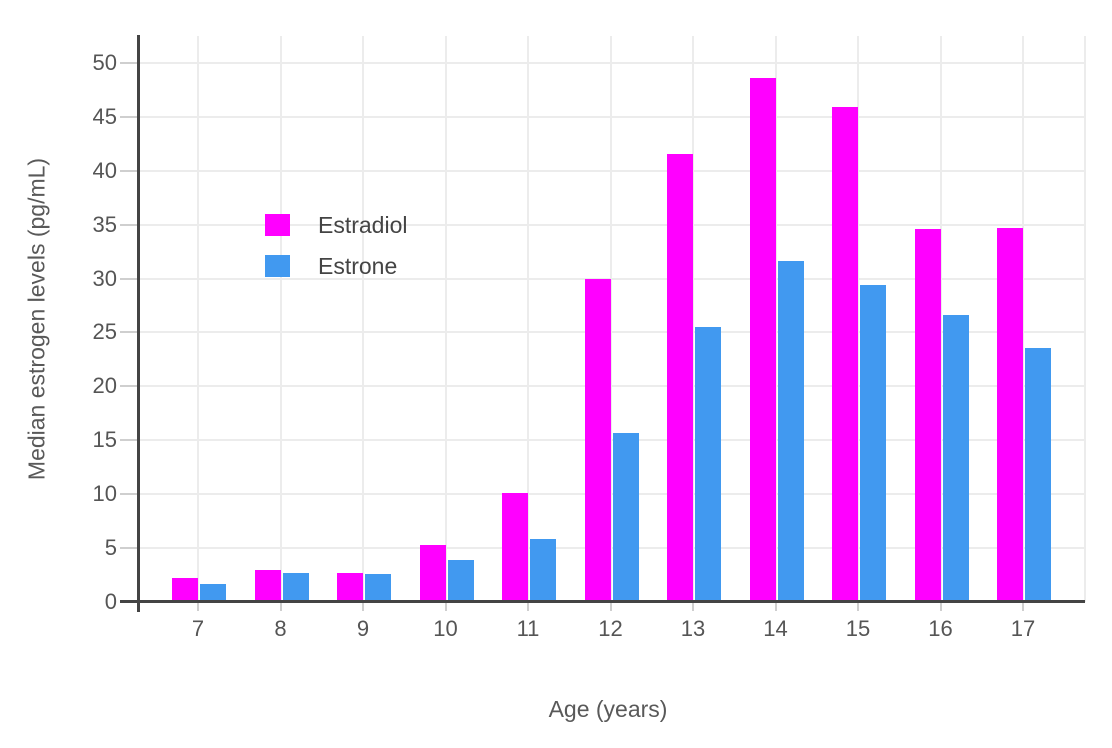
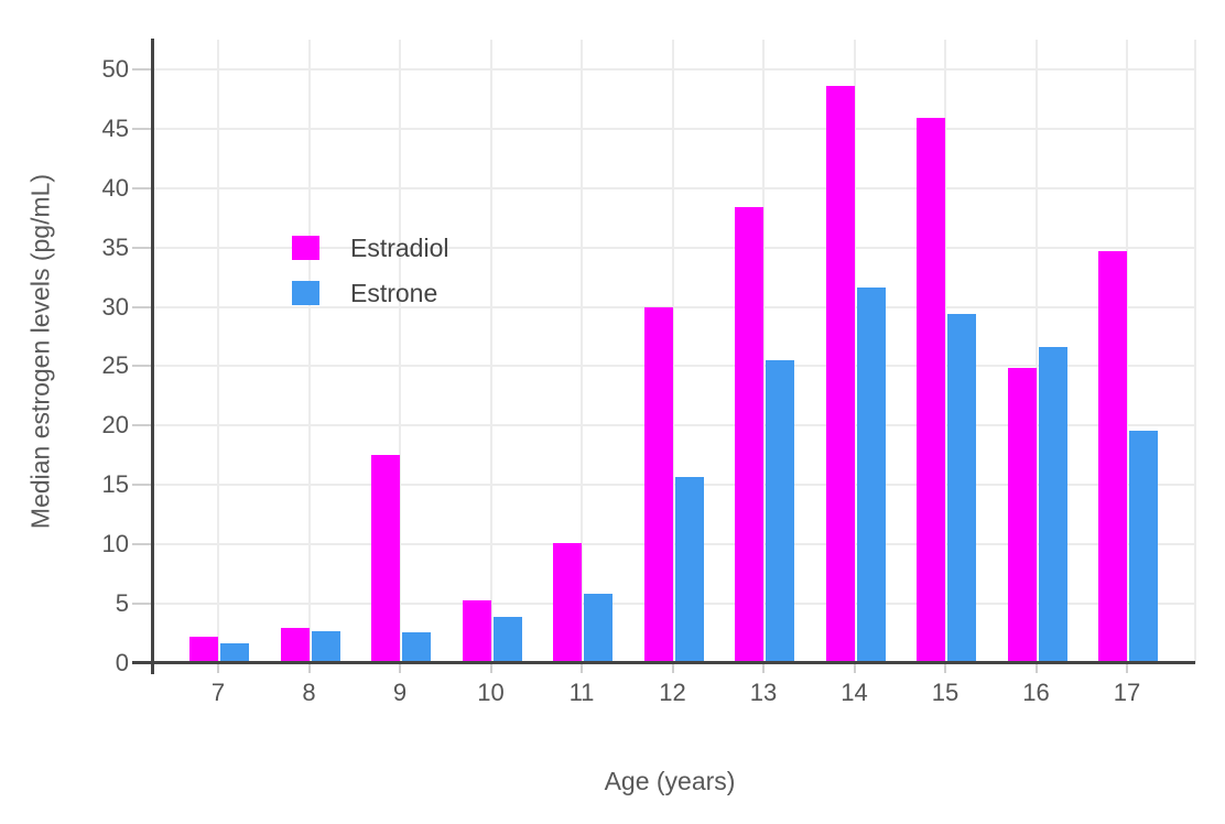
Estradiol/9: 2.7 -> 17.5
Estradiol/13: 41.6 -> 38.4
Estradiol/16: 34.6 -> 24.9
Estrone/17: 23.6 -> 19.6
